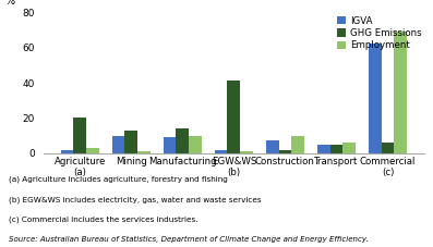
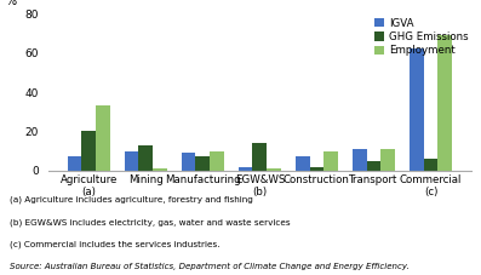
IGVA/Agriculture (a): 2 -> 7
Employment/Agriculture (a): 3 -> 33
GHG Emissions/Manufacturing: 14 -> 7
GHG Emissions/EGW&WS (b): 41 -> 14
IGVA/Transport: 5 -> 11
Employment/Transport: 6 -> 11
